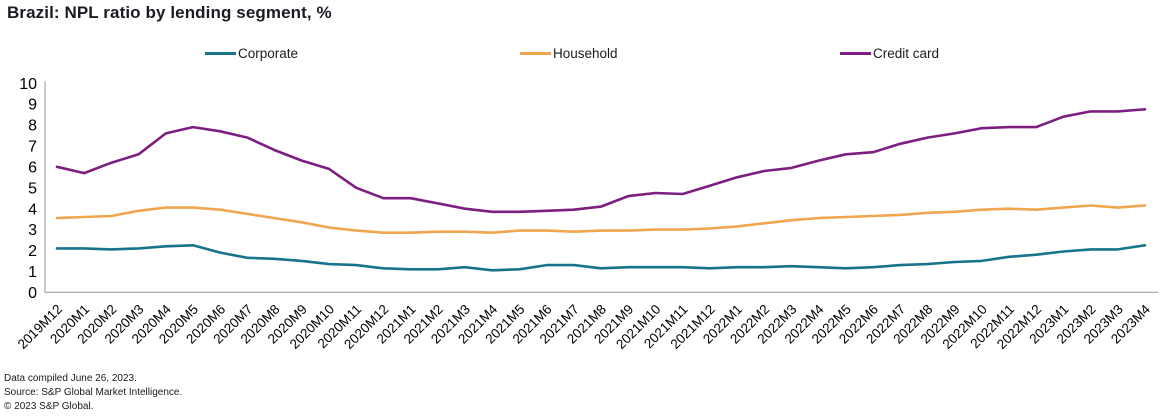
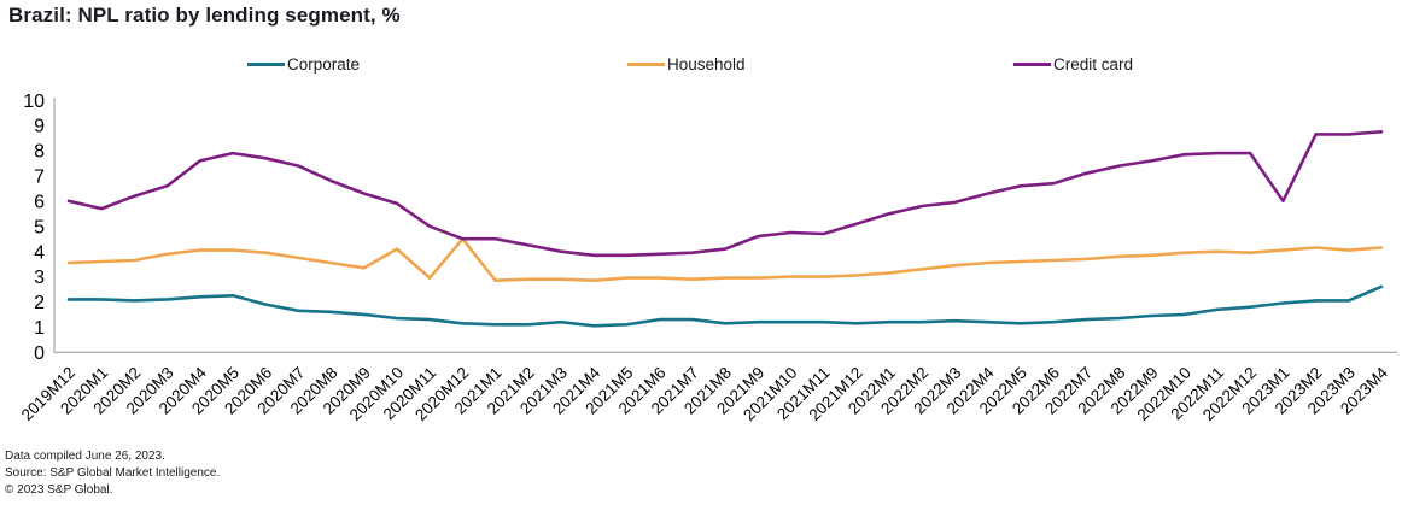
Household/2020M10: 3.1 -> 4.1
Household/2020M12: 2.9 -> 4.5
Credit card/2023M1: 8.4 -> 6.0
Corporate/2023M4: 2.2 -> 2.6
